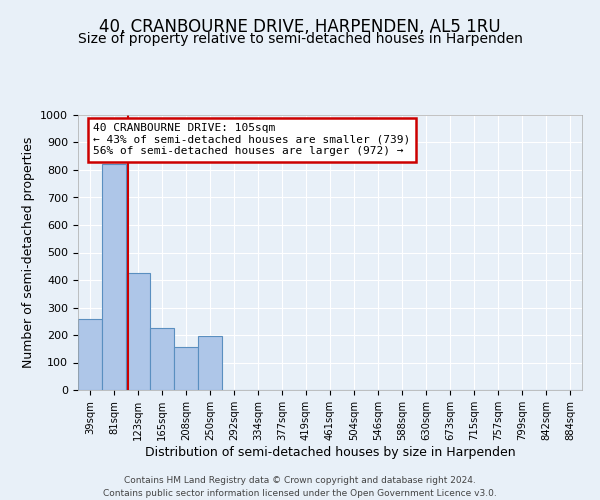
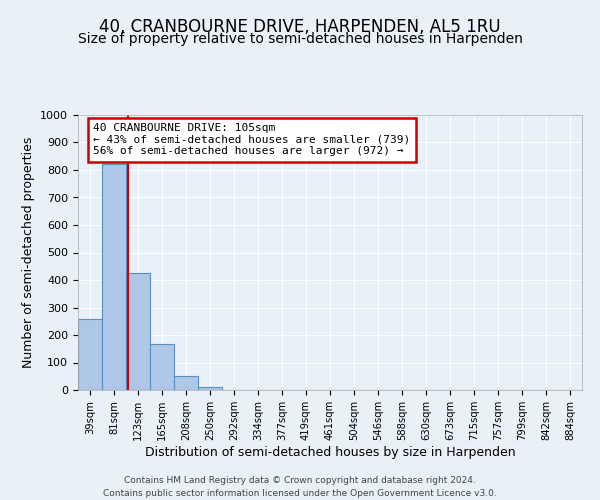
165sqm: 225 -> 168
208sqm: 155 -> 50
250sqm: 195 -> 10
